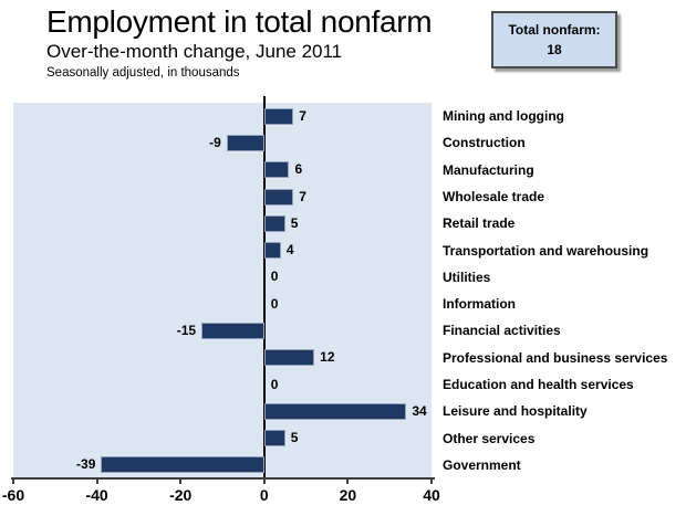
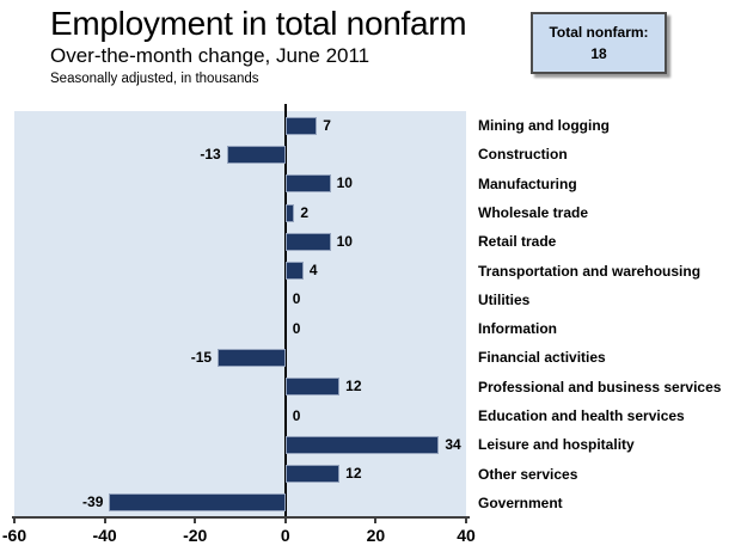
Construction: -9 -> -13
Manufacturing: 6 -> 10
Wholesale trade: 7 -> 2
Retail trade: 5 -> 10
Other services: 5 -> 12
